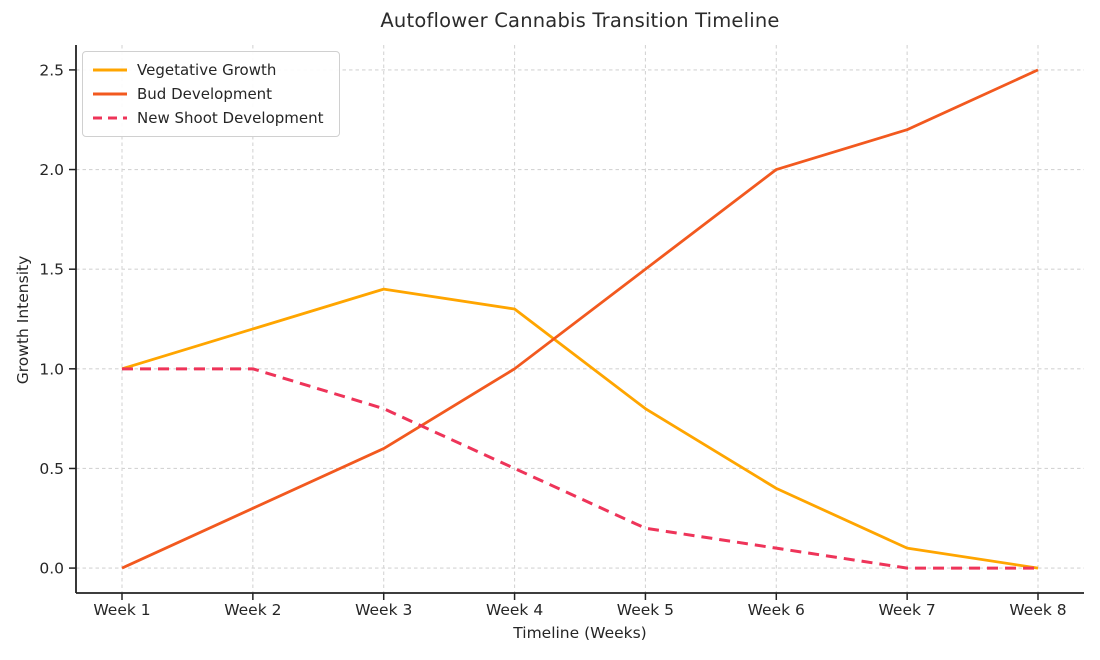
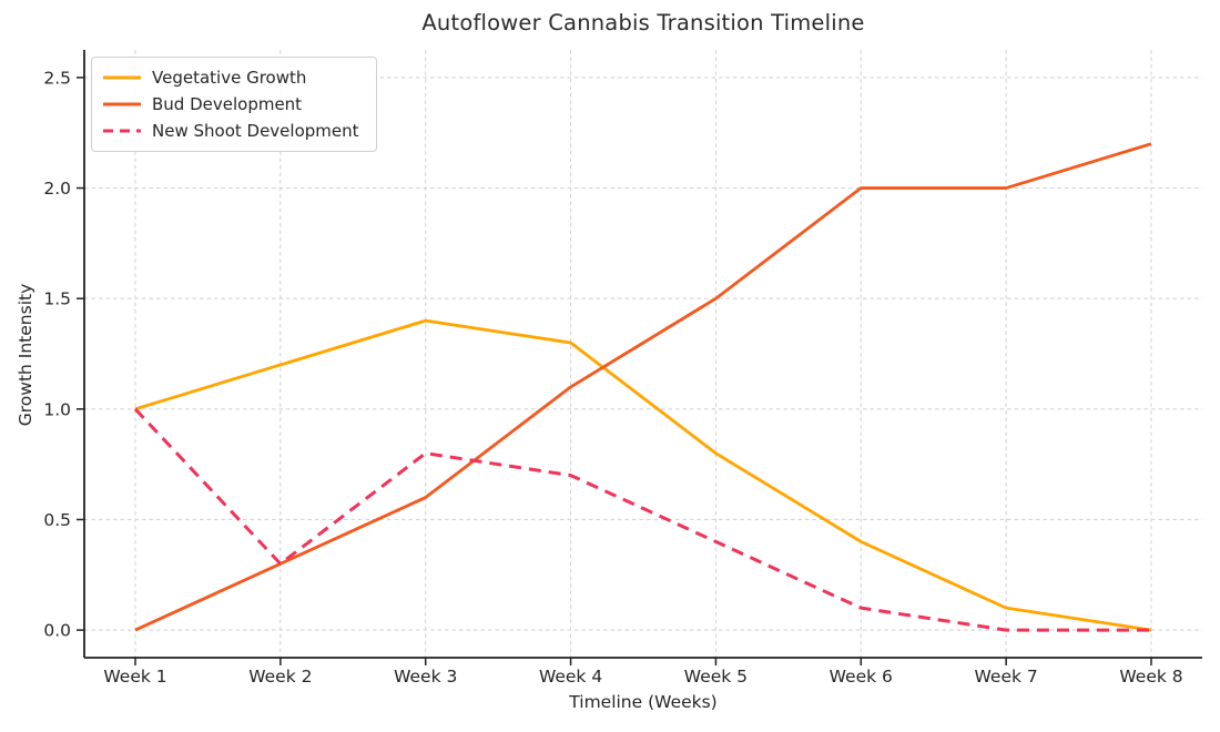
New Shoot Development/Week 2: 1.0 -> 0.3
Bud Development/Week 4: 1.0 -> 1.1
New Shoot Development/Week 4: 0.5 -> 0.7
New Shoot Development/Week 5: 0.2 -> 0.4
Bud Development/Week 7: 2.2 -> 2.0
Bud Development/Week 8: 2.5 -> 2.2
